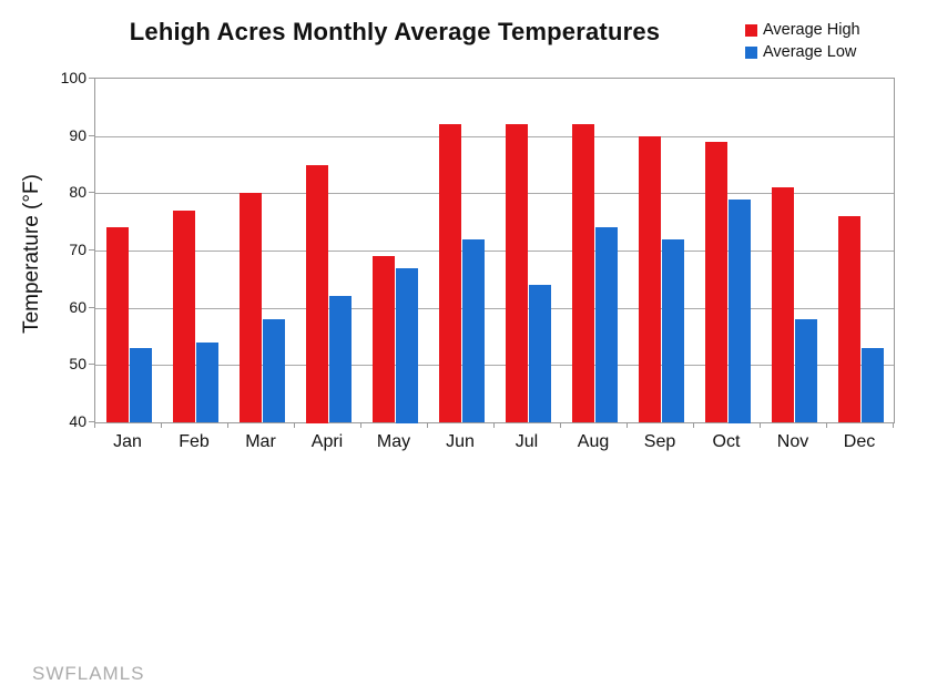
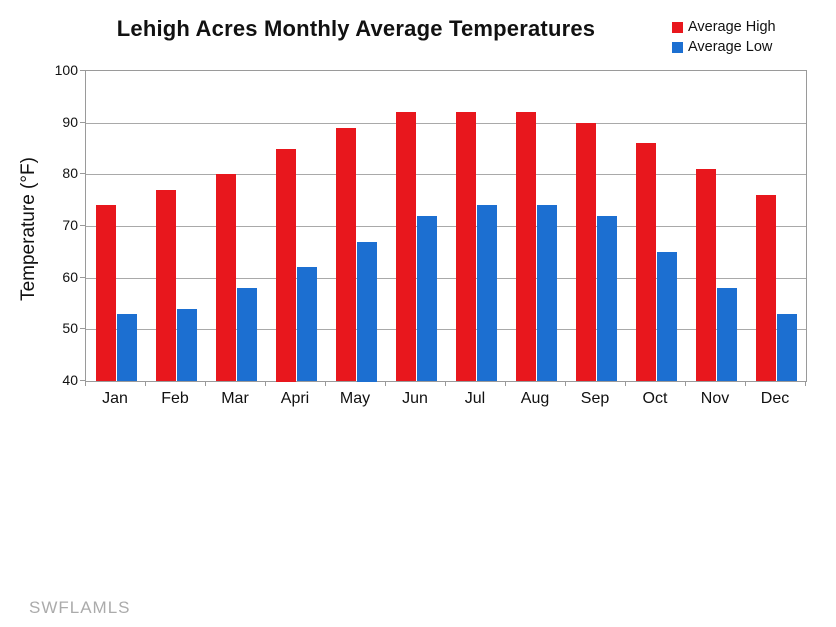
Average High/May: 69 -> 89
Average Low/Jul: 64 -> 74
Average High/Oct: 89 -> 86
Average Low/Oct: 79 -> 65
